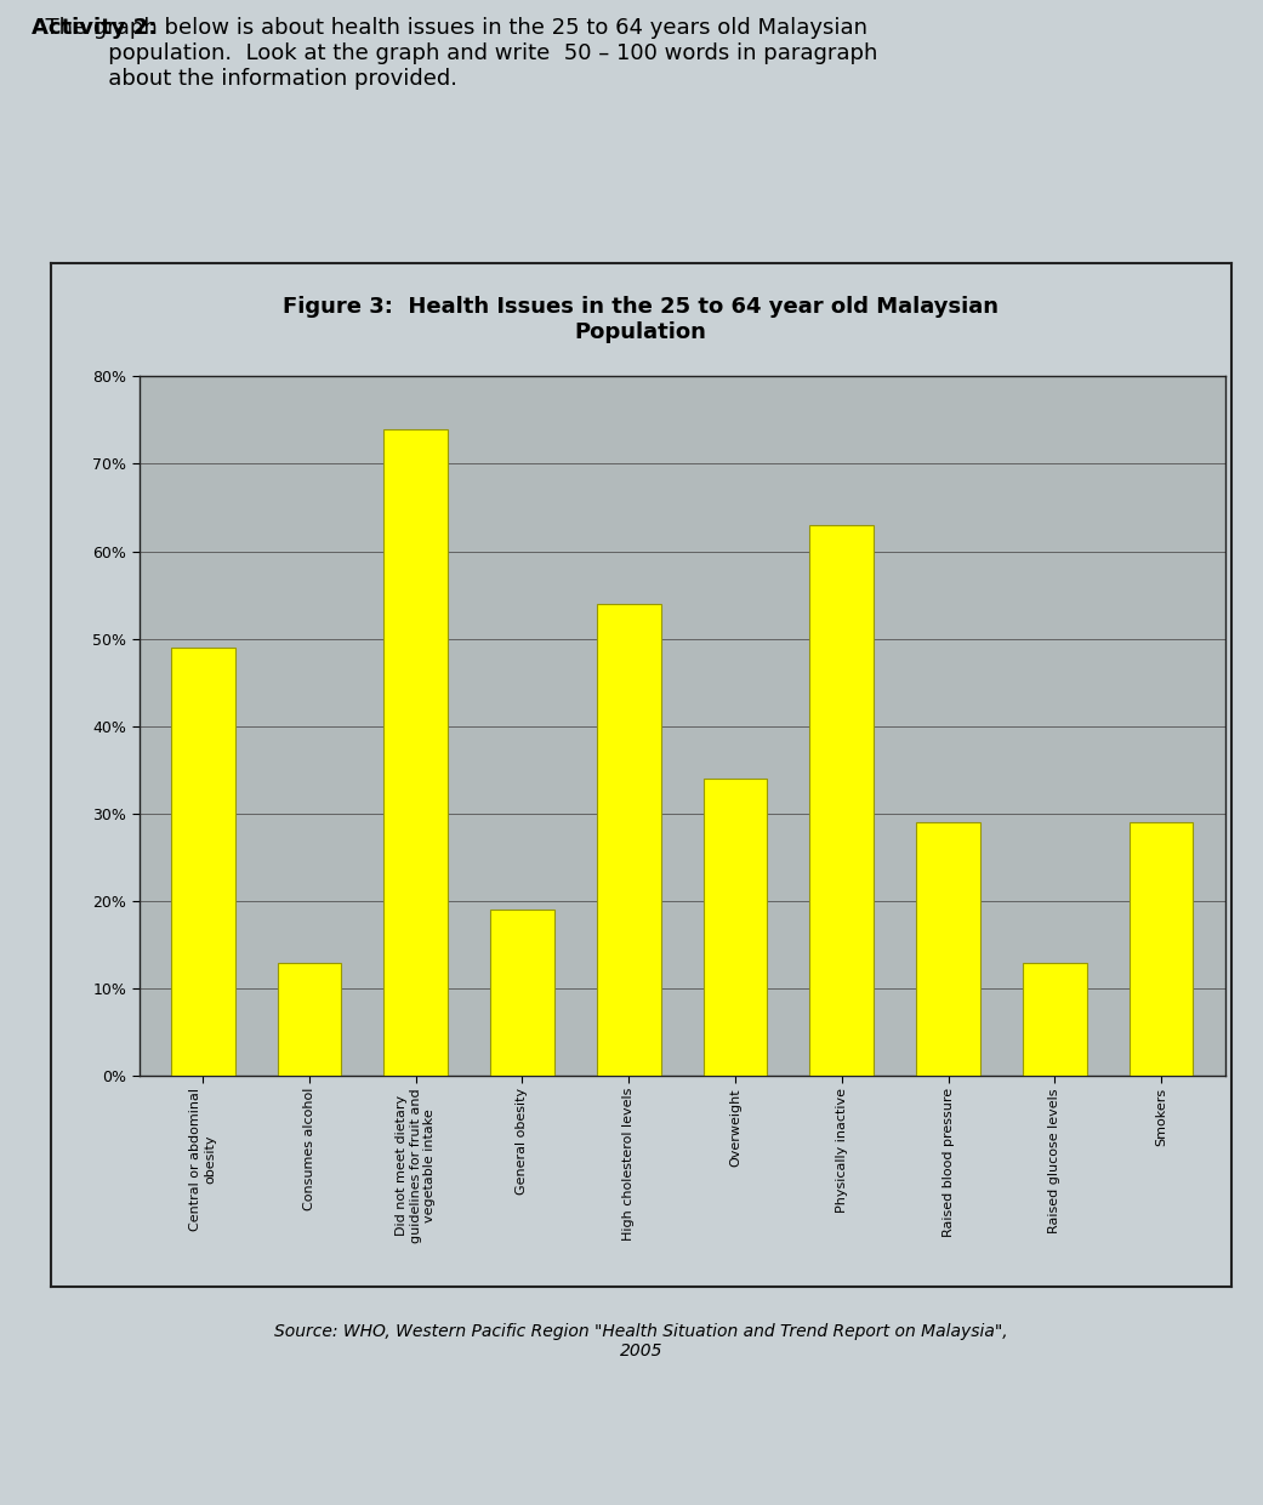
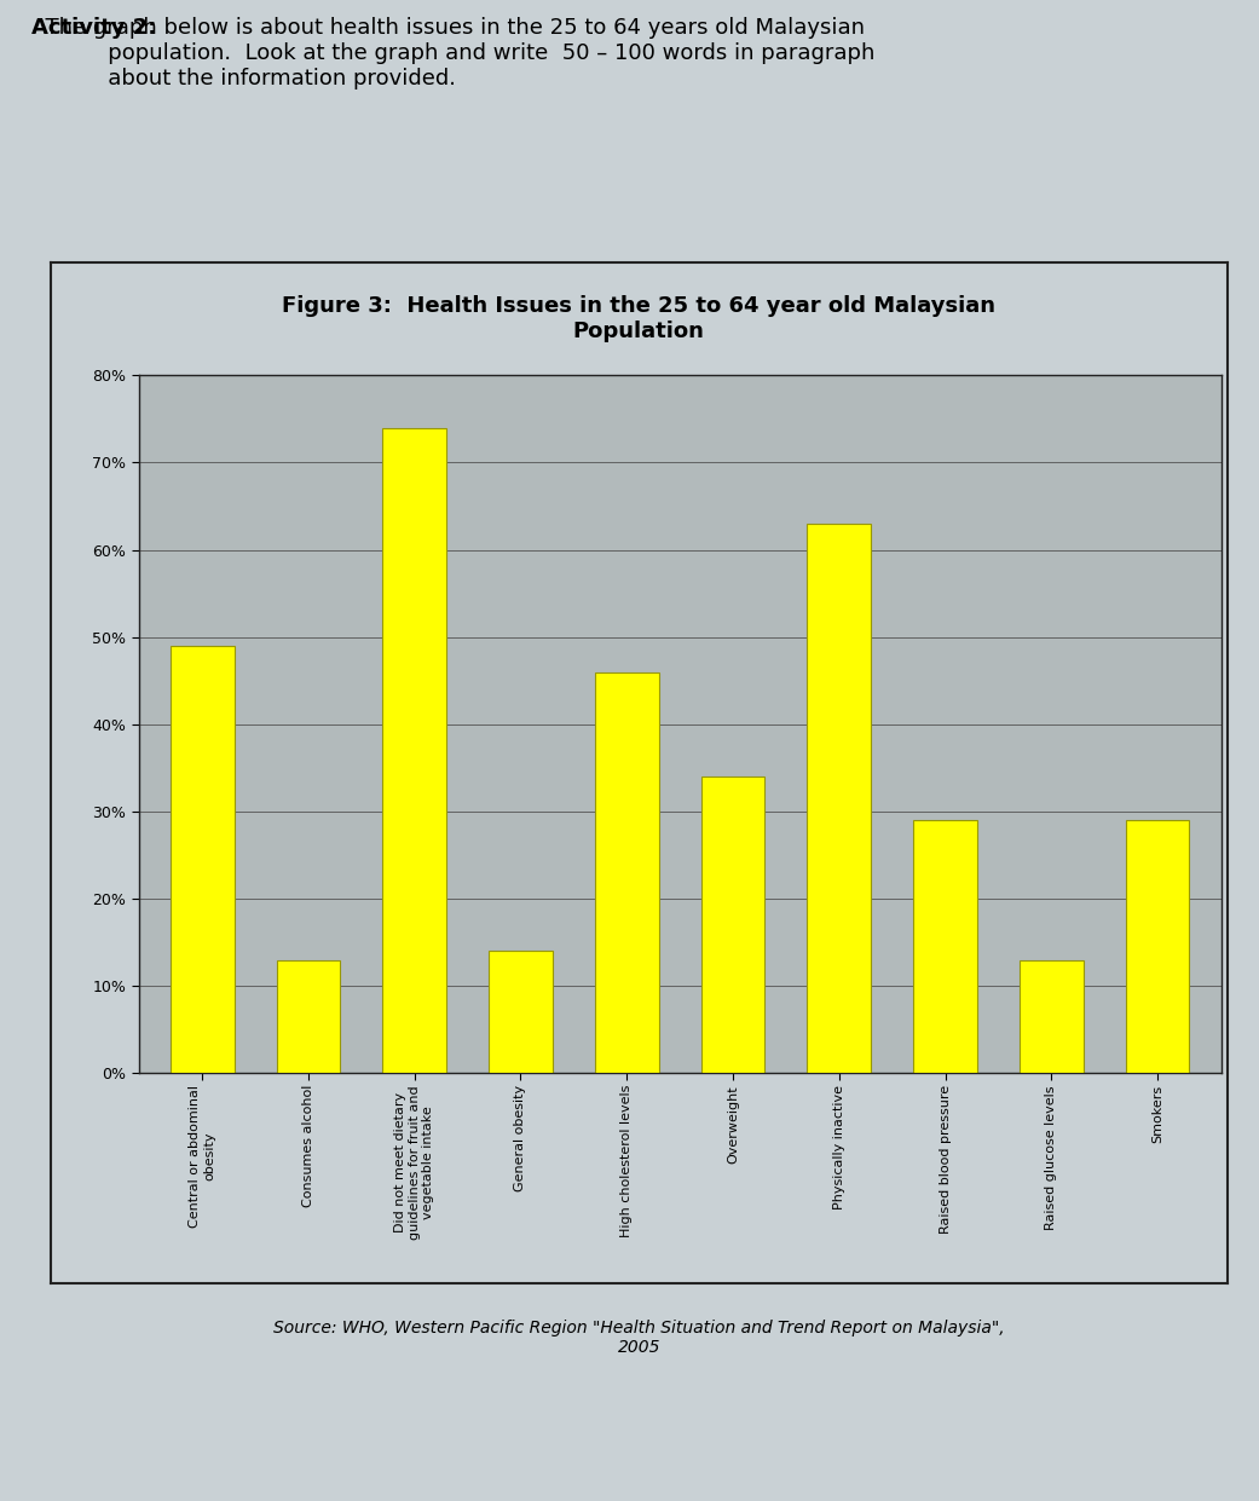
General obesity: 19% -> 14%
High cholesterol levels: 54% -> 46%
